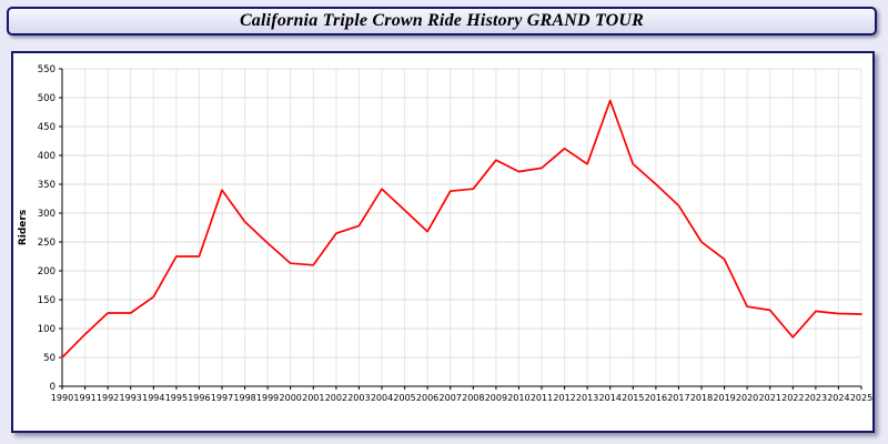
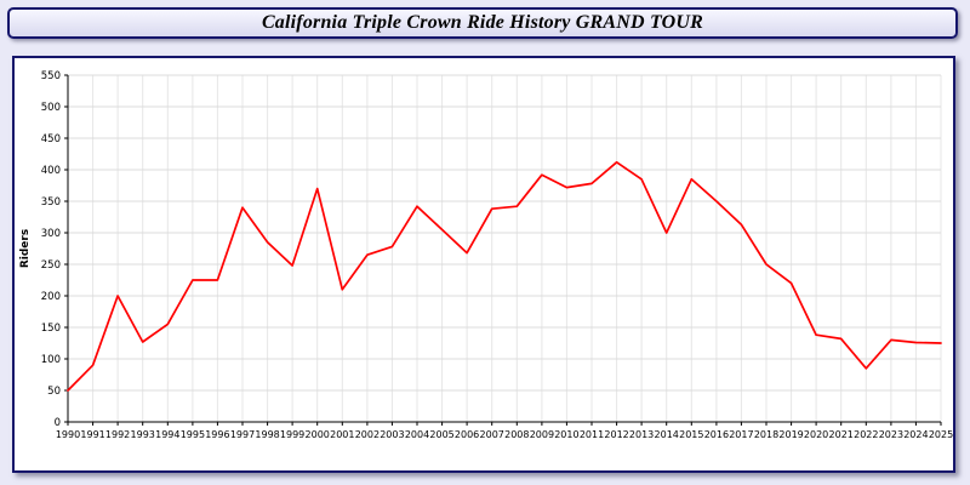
1992: 130 -> 200
2000: 210 -> 370
2014: 500 -> 300
